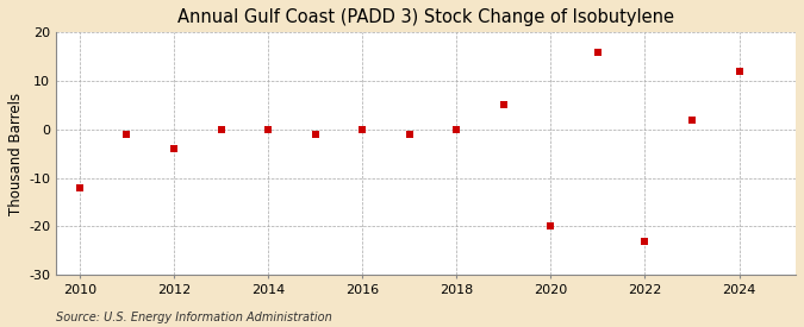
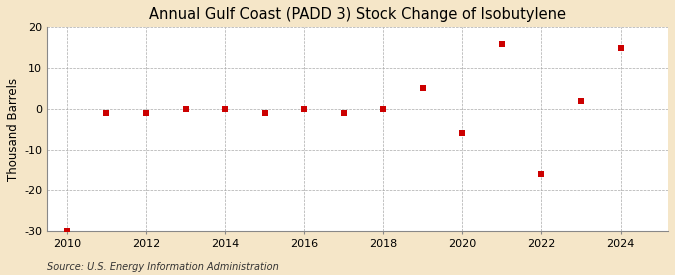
2010: -12 -> -30
2012: -4 -> -1
2020: -20 -> -6
2022: -23 -> -16
2024: 12 -> 15
